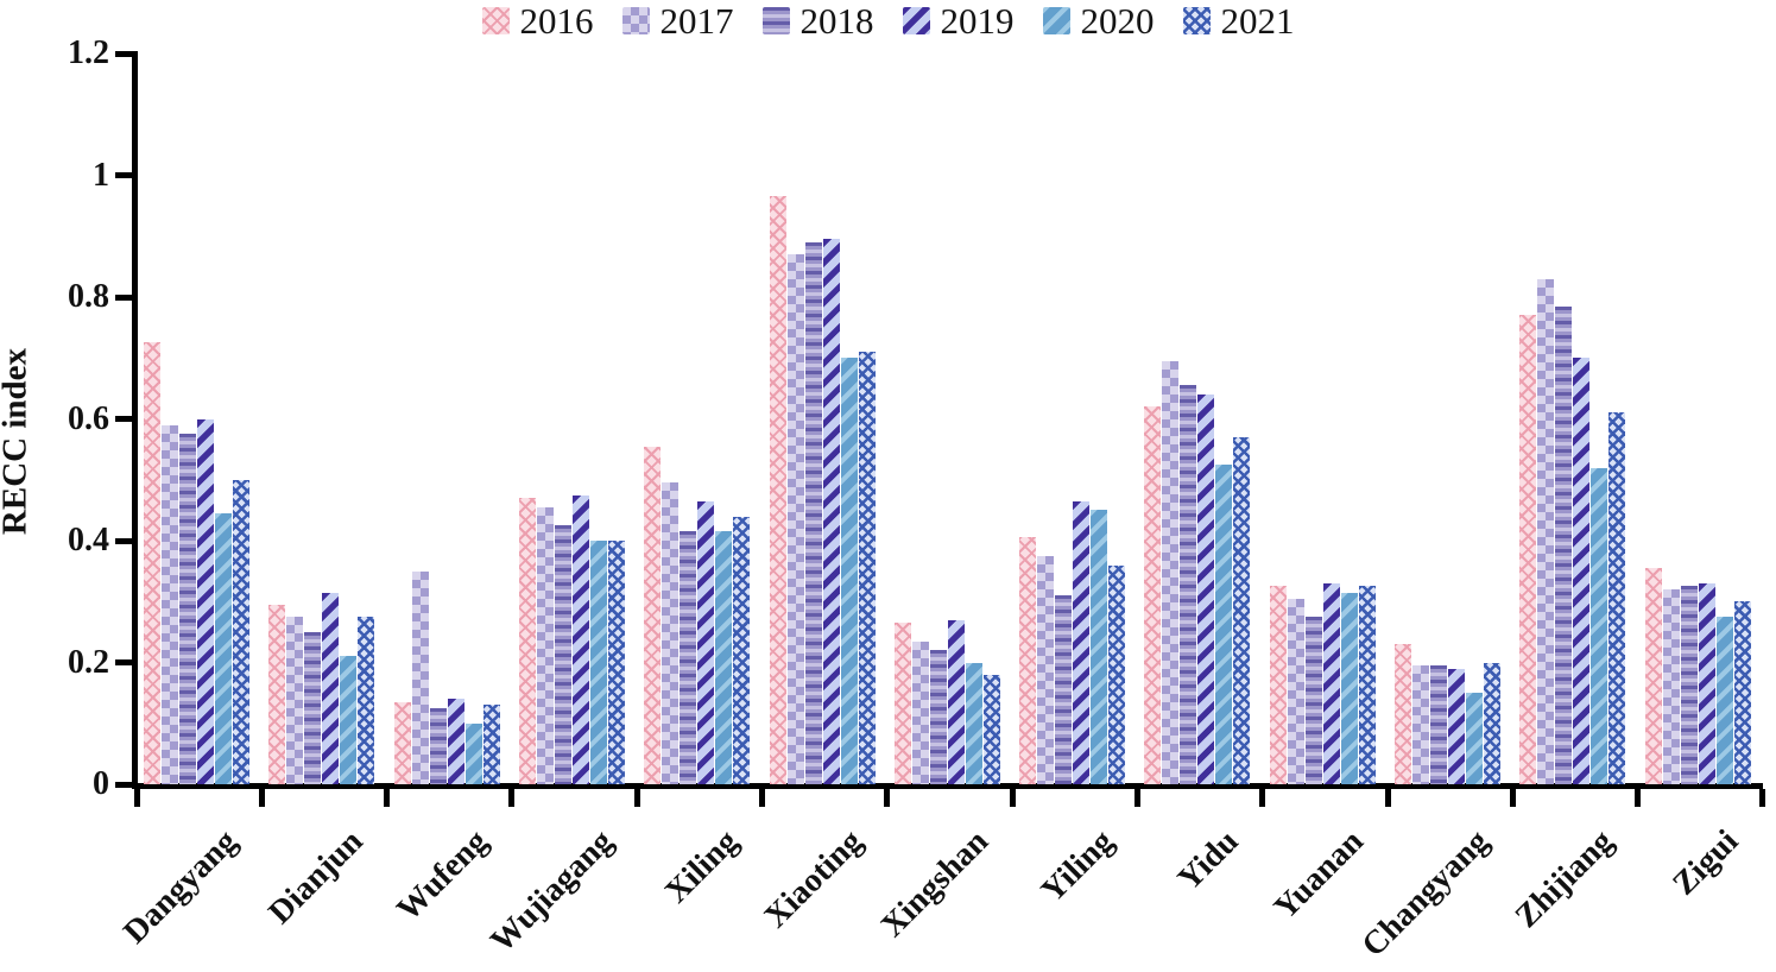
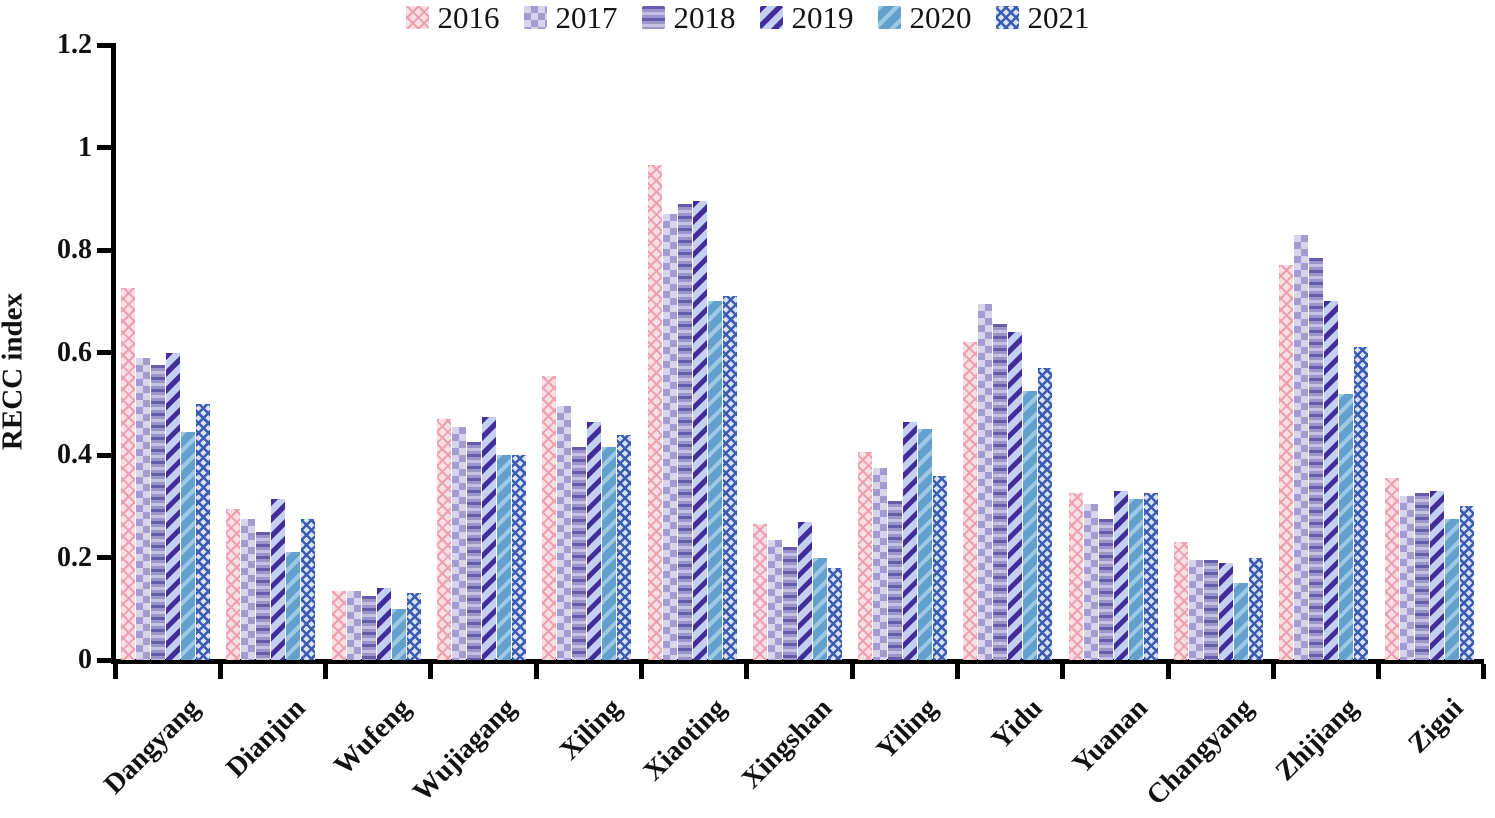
2017/Wufeng: 0.35 -> 0.14
